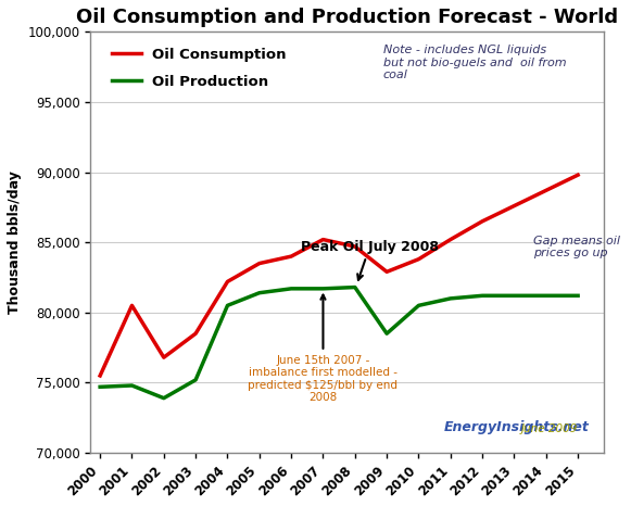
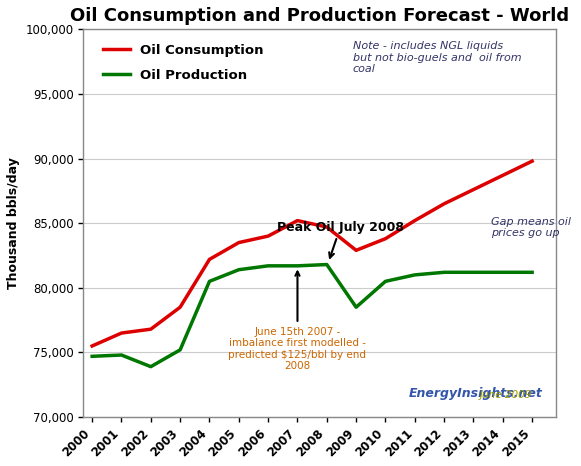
Oil Consumption/2001: 80,500 -> 76,500
